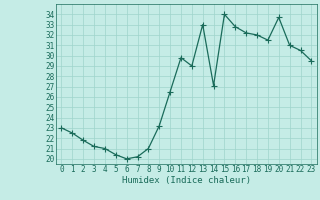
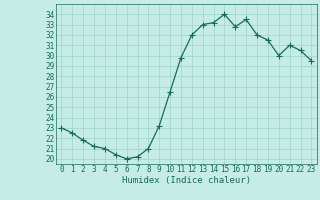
12: 29.0 -> 32.0
14: 27.1 -> 33.2
17: 32.2 -> 33.5
20: 33.7 -> 30.0
